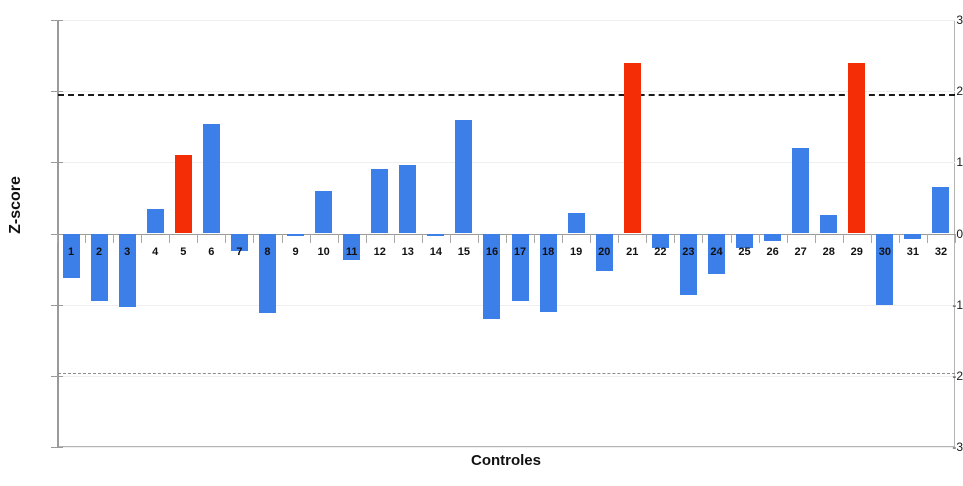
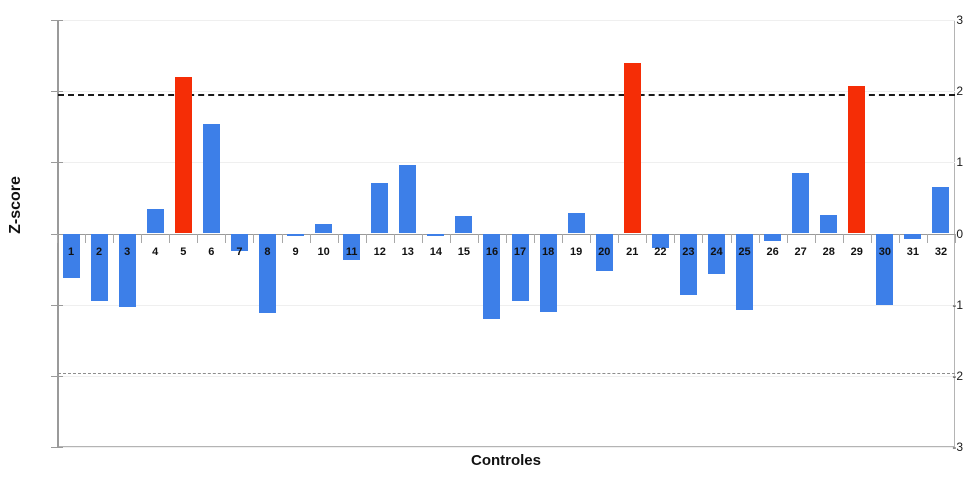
5: 1.1 -> 2.2
10: 0.6 -> 0.1
12: 0.9 -> 0.7
15: 1.6 -> 0.2
25: -0.2 -> -1.1
27: 1.2 -> 0.8
29: 2.4 -> 2.1
